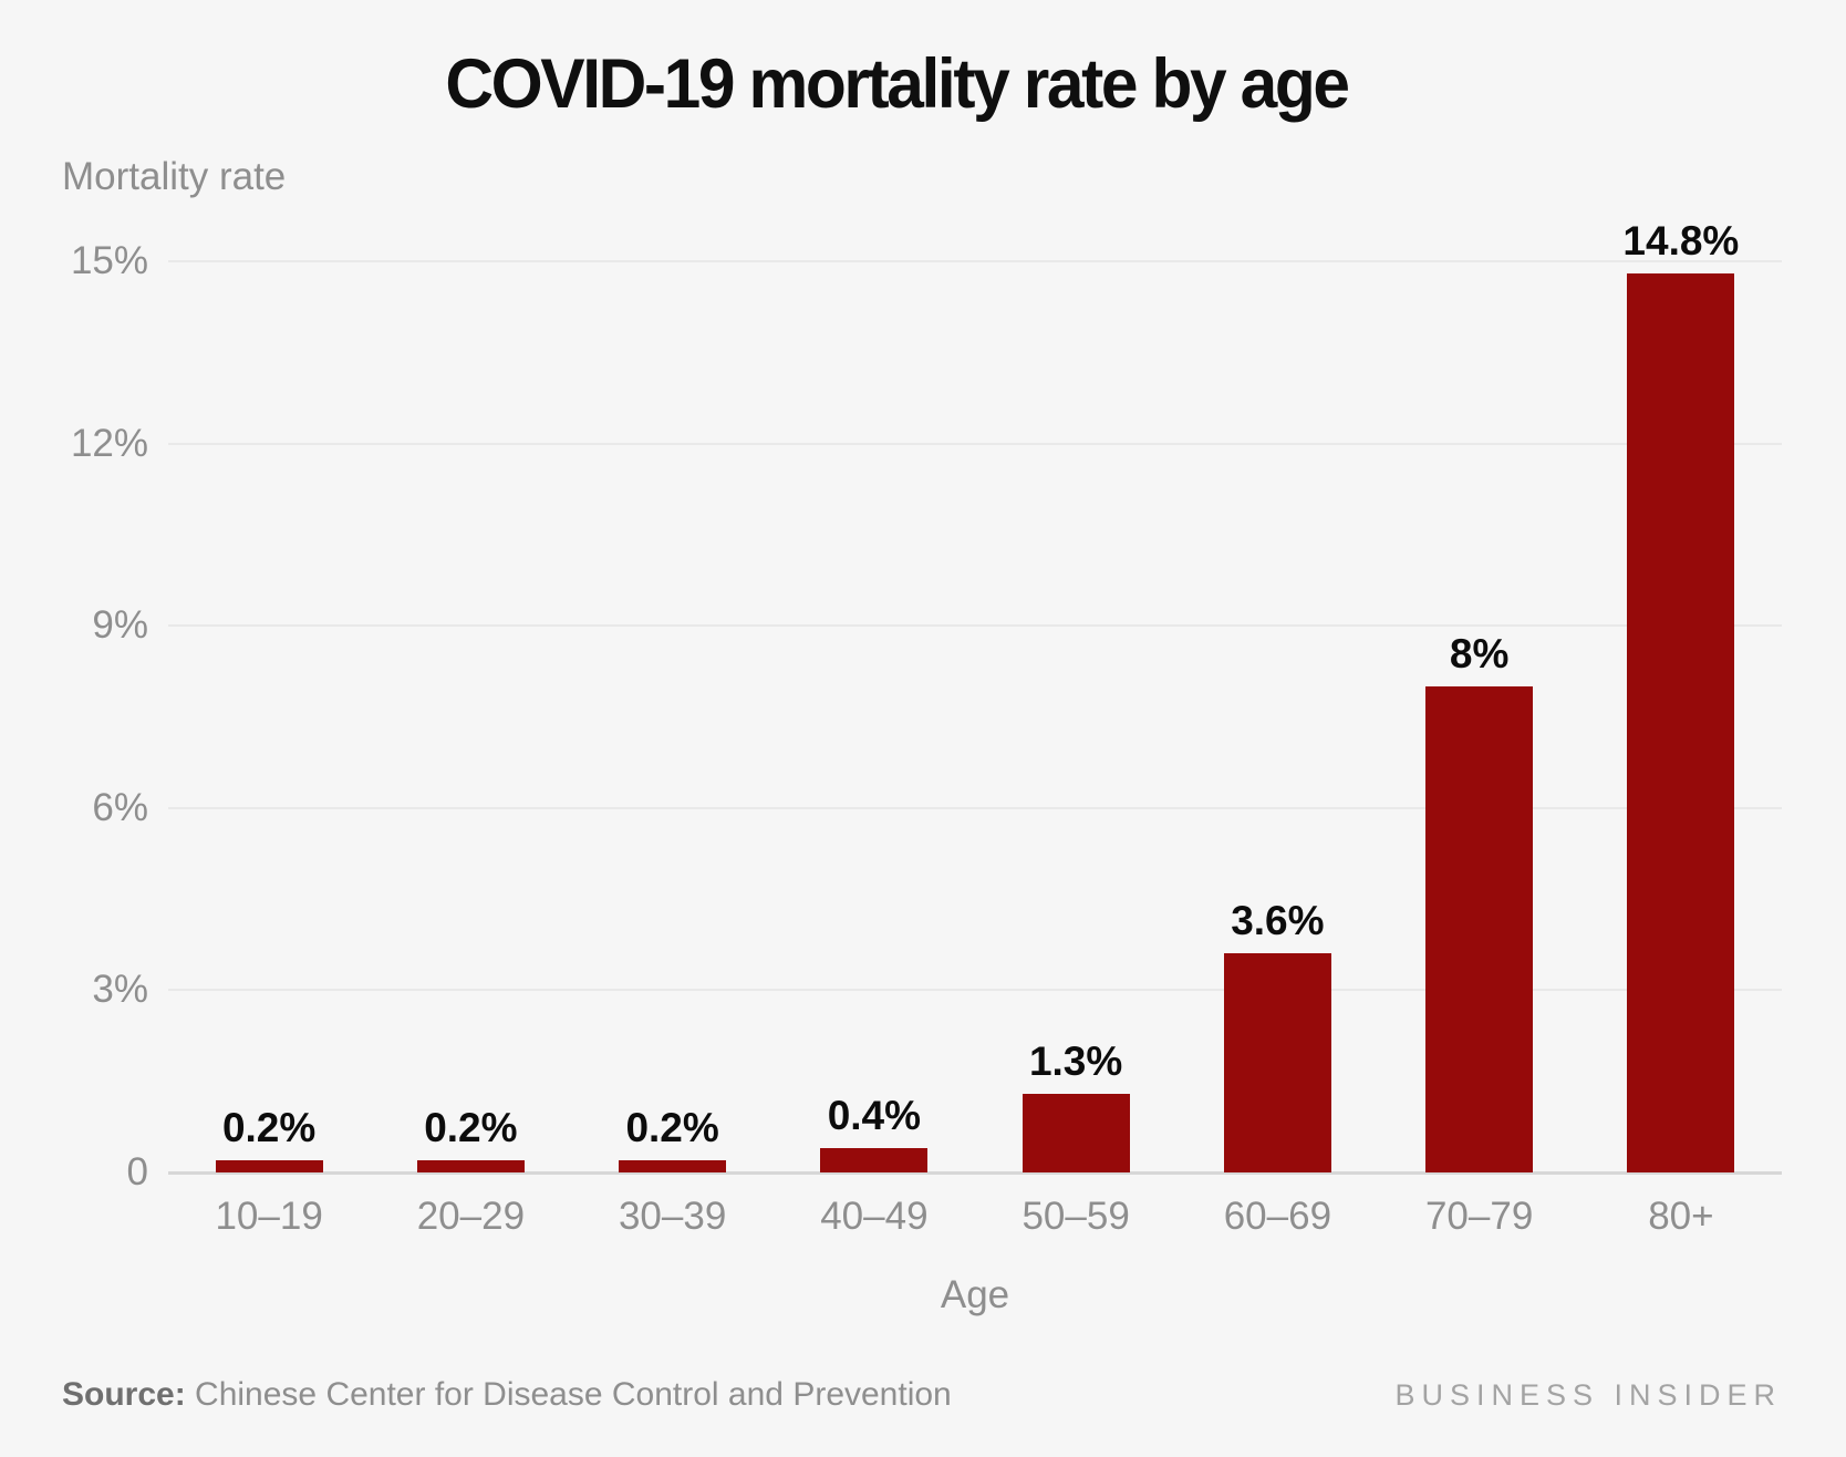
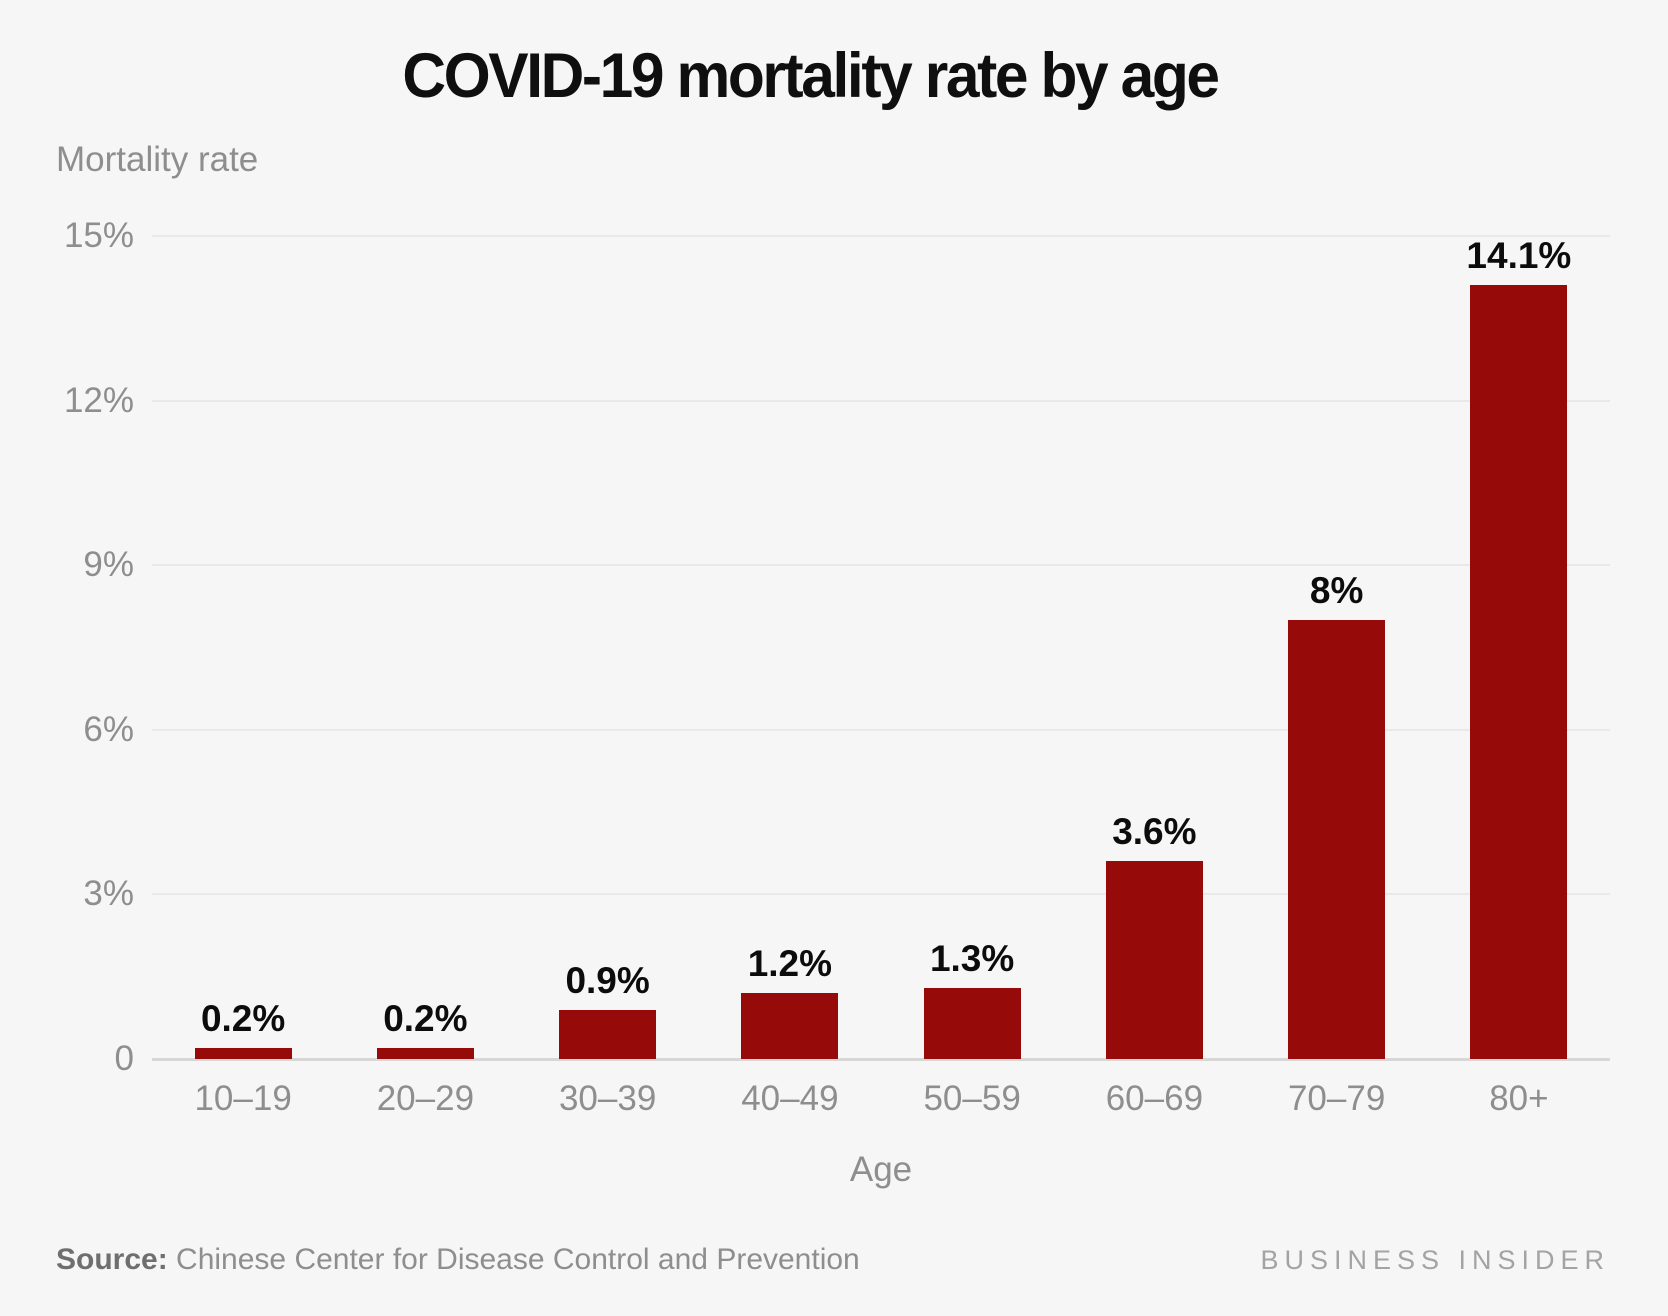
30–39: 0.2% -> 0.9%
40–49: 0.4% -> 1.2%
80+: 14.8% -> 14.1%
